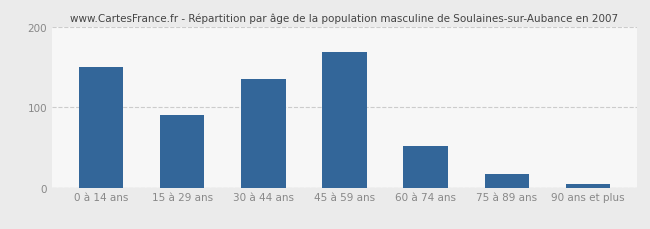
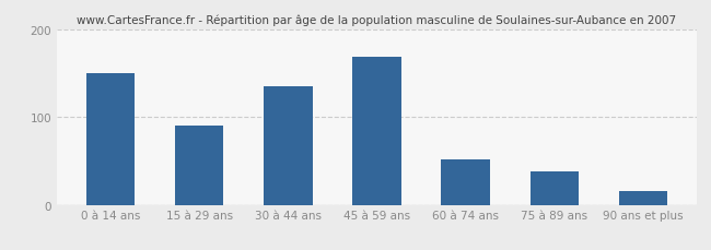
75 à 89 ans: 17 -> 38
90 ans et plus: 5 -> 16
